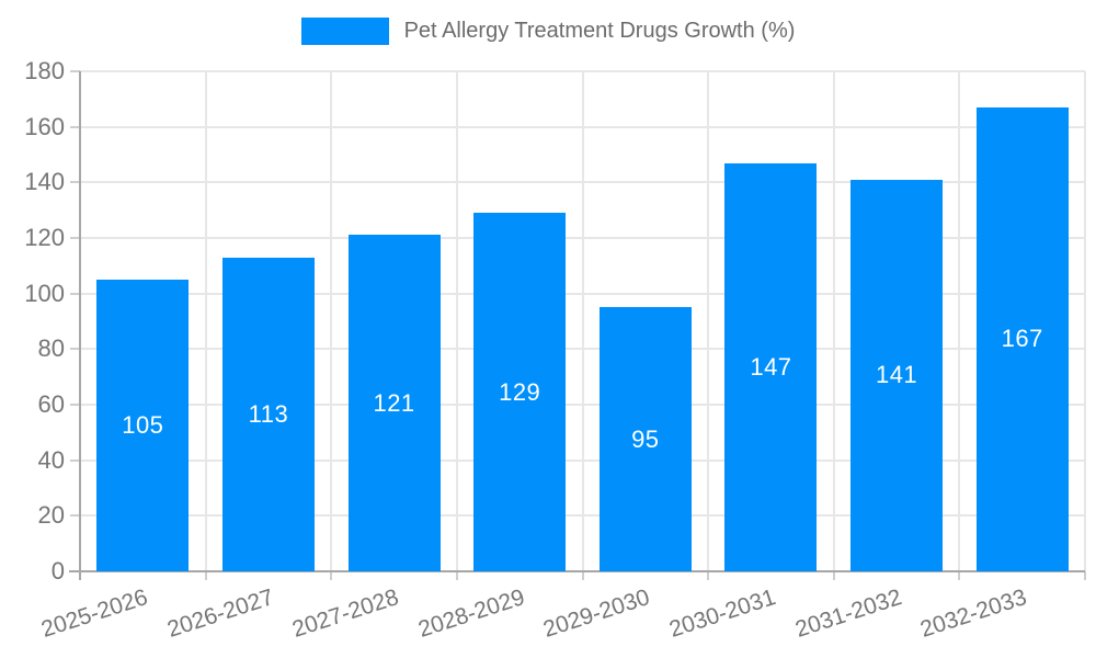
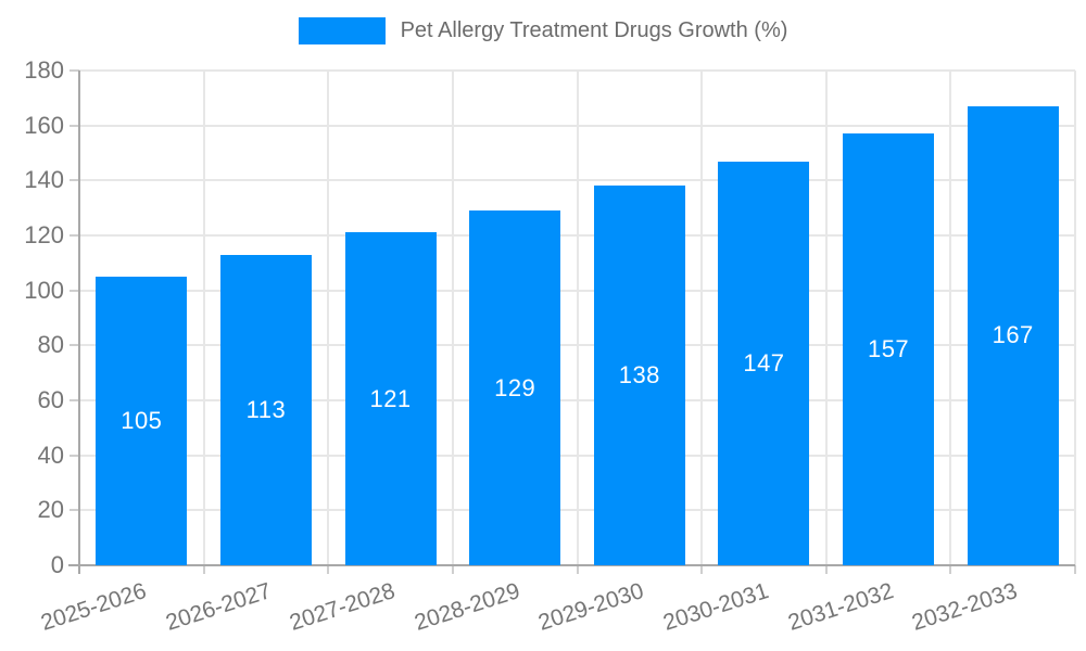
2029-2030: 95 -> 138
2031-2032: 141 -> 157
